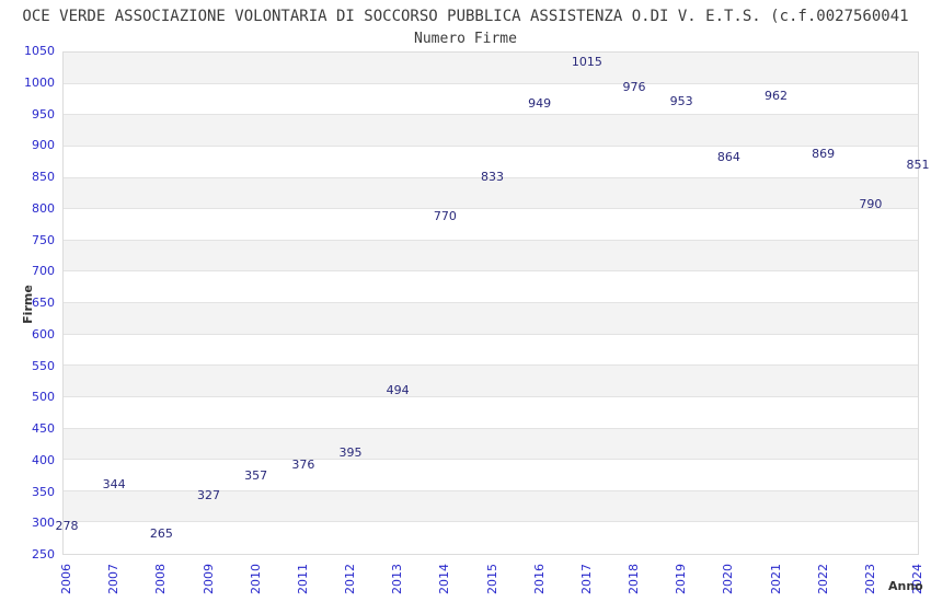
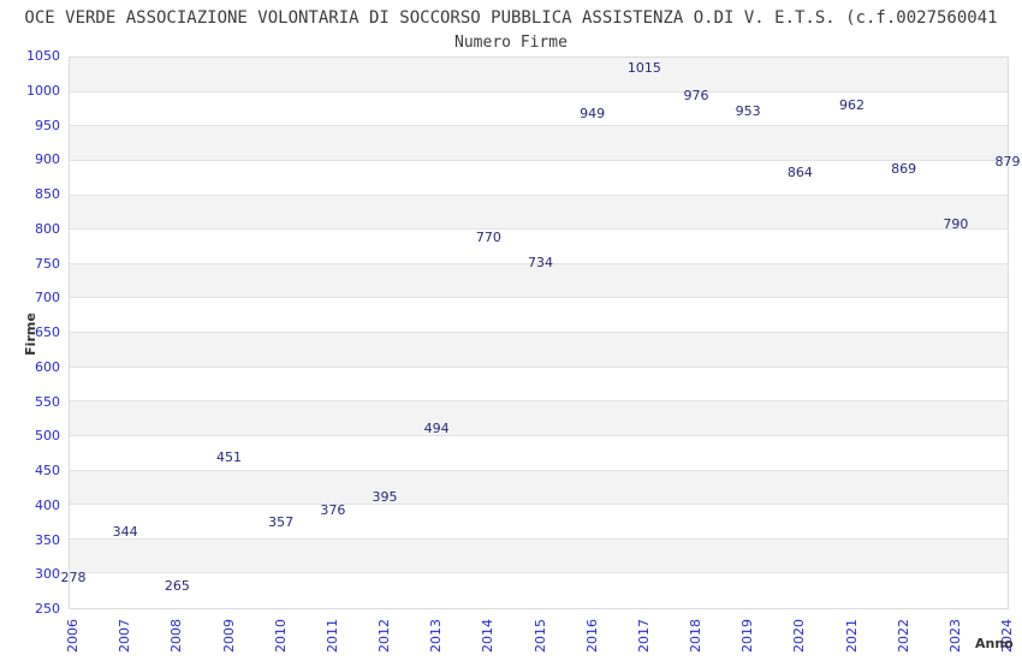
2009: 327 -> 451
2015: 833 -> 734
2024: 851 -> 879
